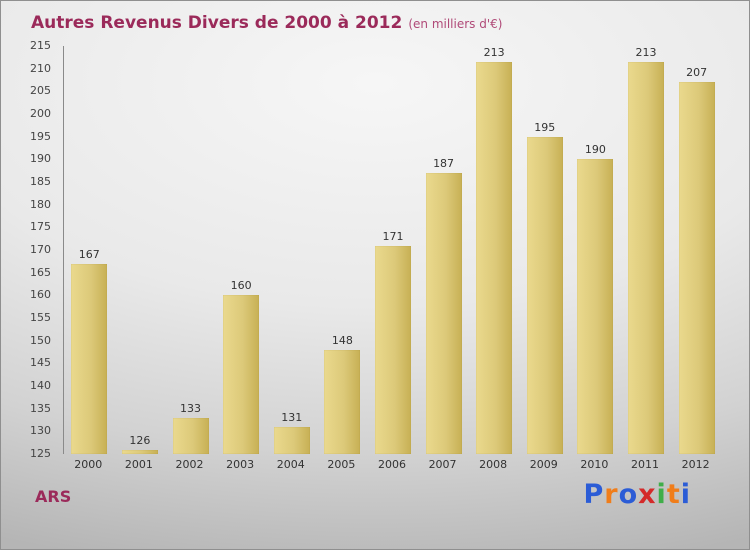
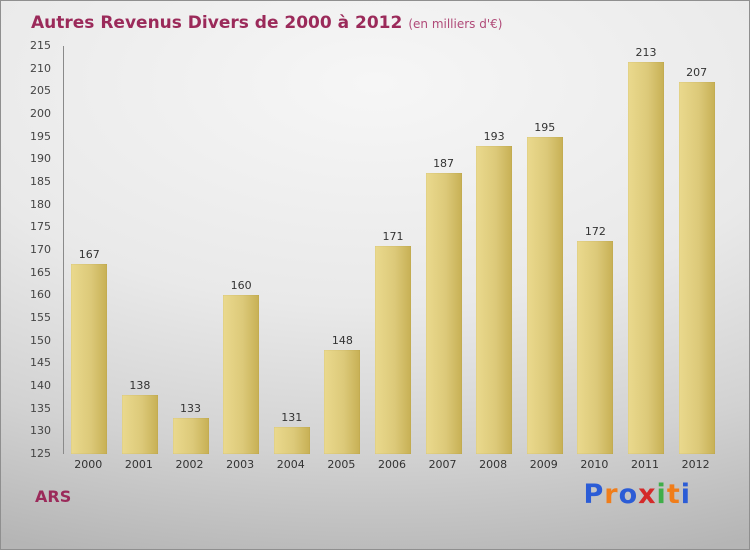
2001: 126 -> 138
2008: 213 -> 193
2010: 190 -> 172
